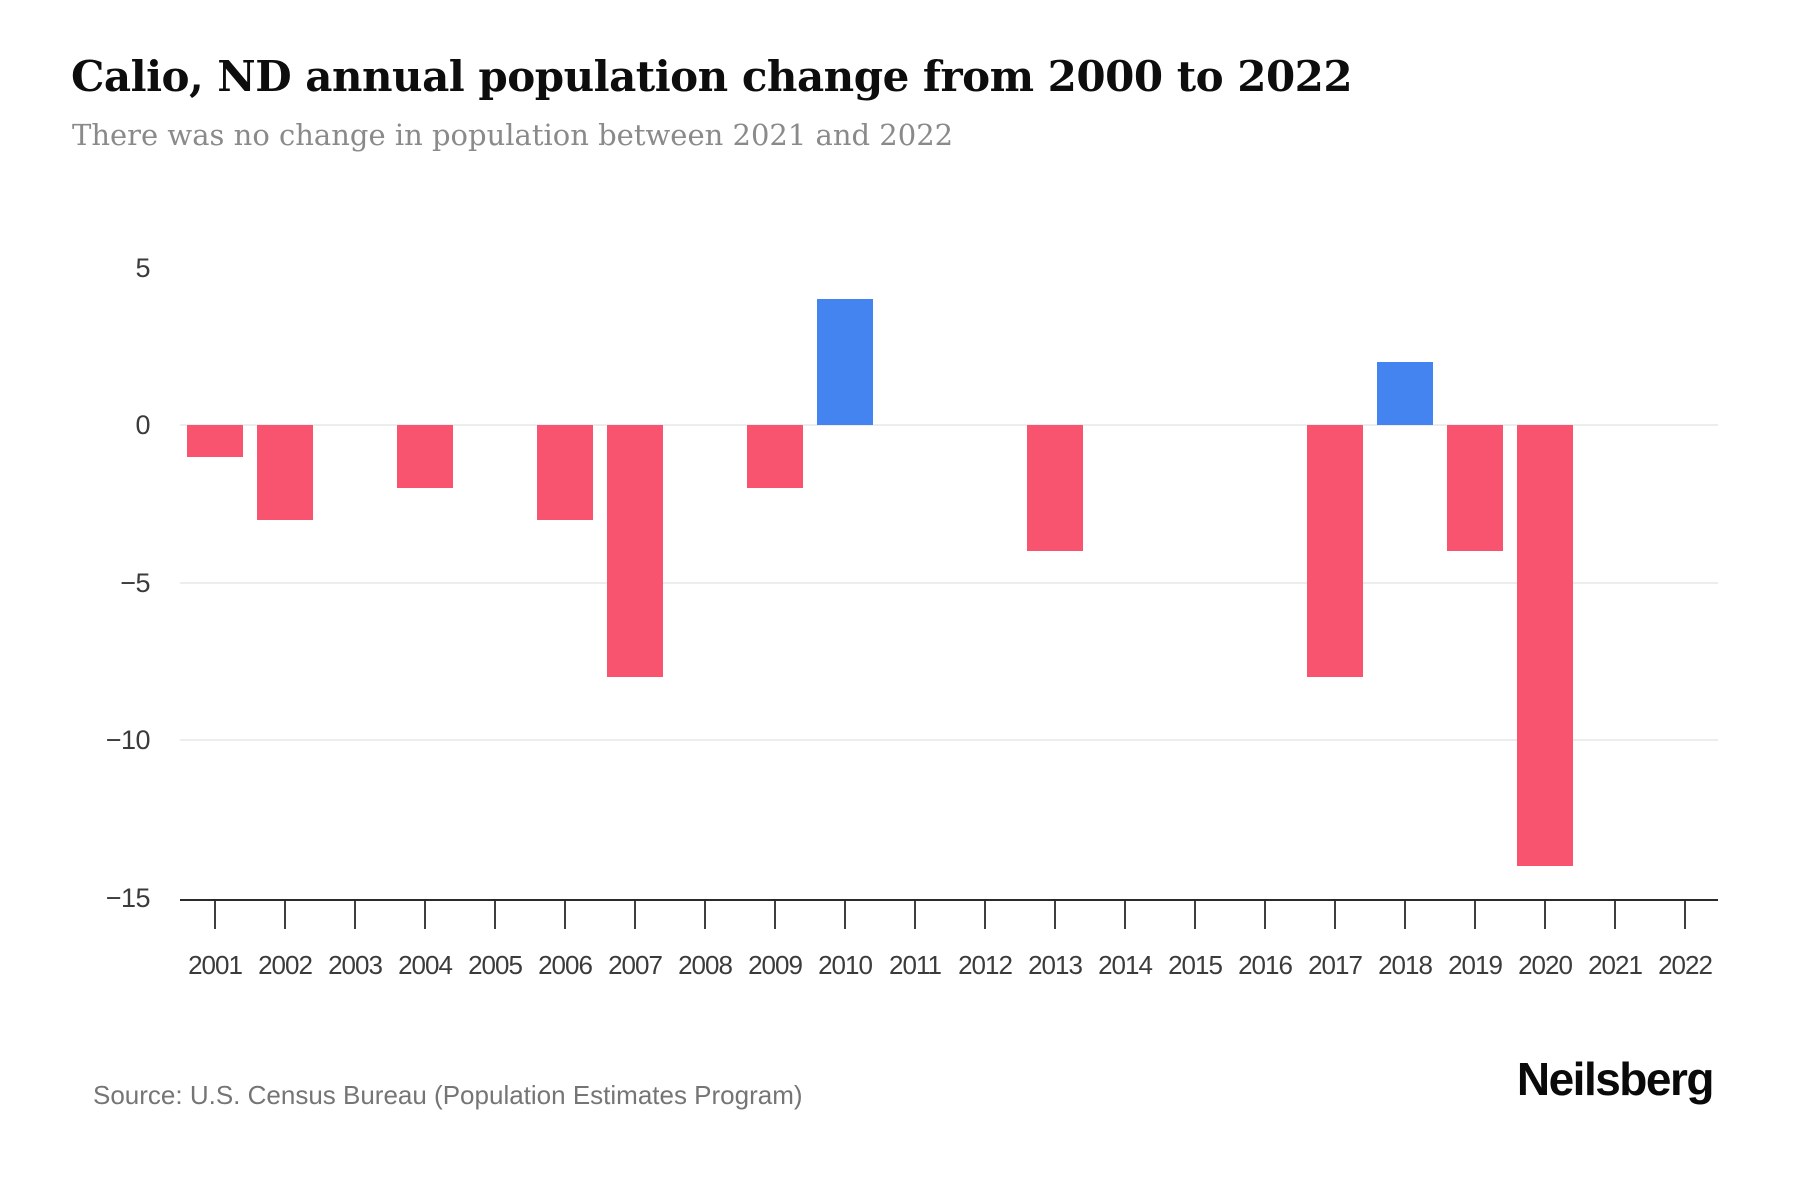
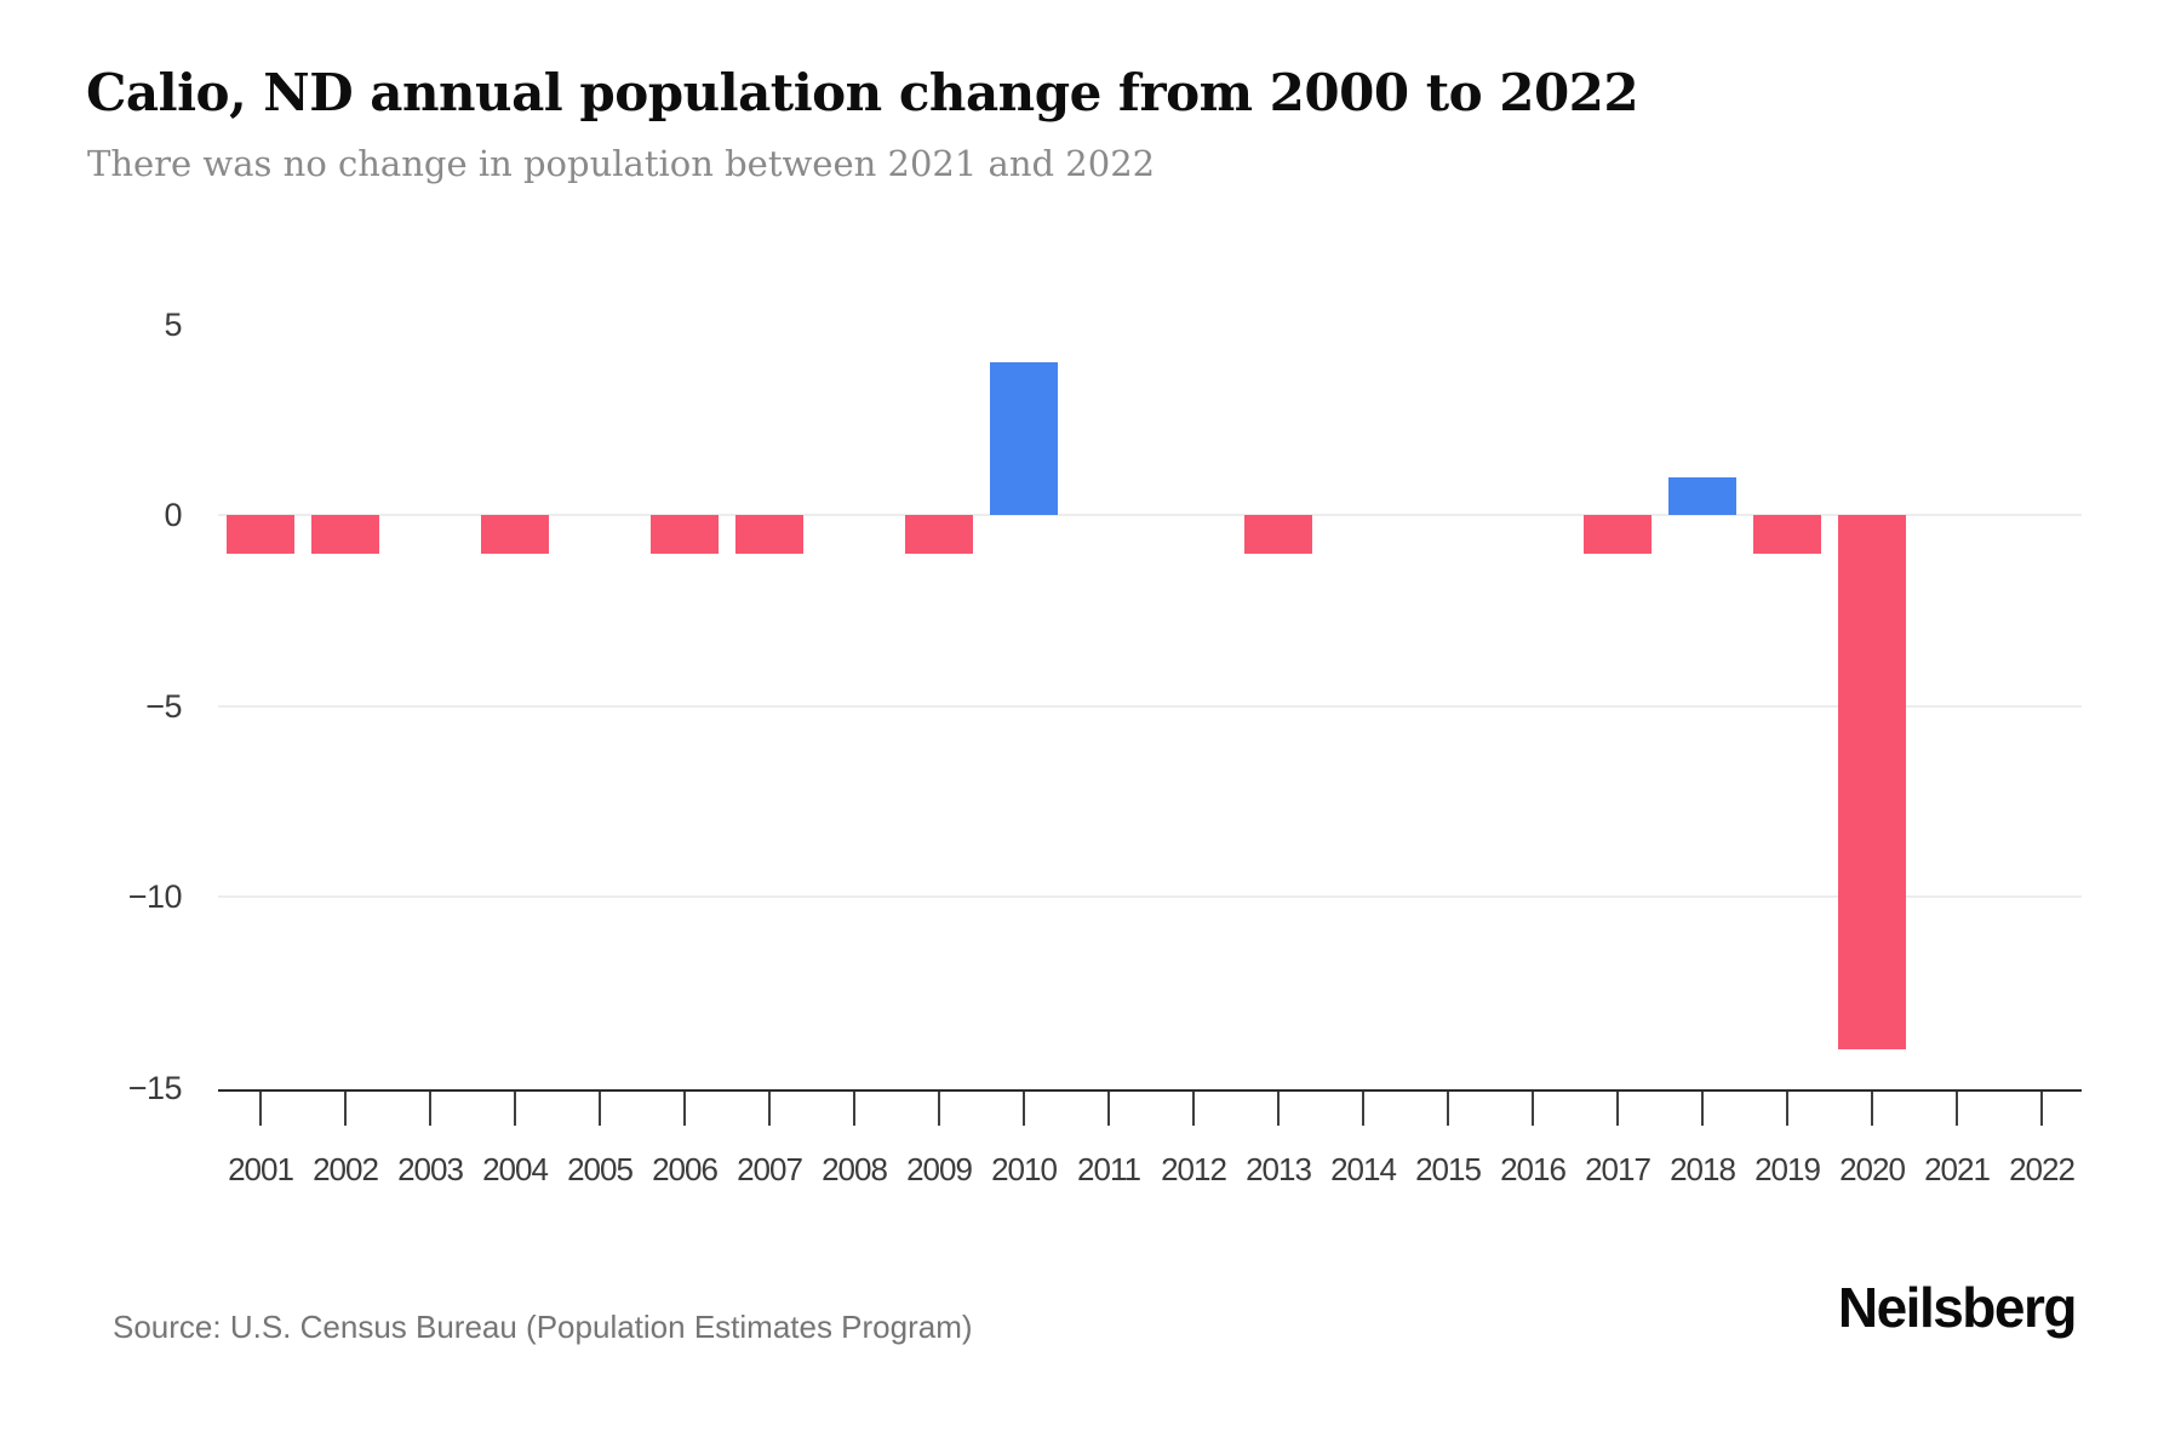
2002: -3 -> -1
2004: -2 -> -1
2006: -3 -> -1
2007: -8 -> -1
2009: -2 -> -1
2013: -4 -> -1
2017: -8 -> -1
2018: 2 -> 1
2019: -4 -> -1
